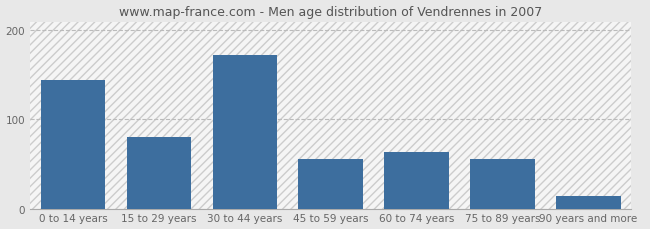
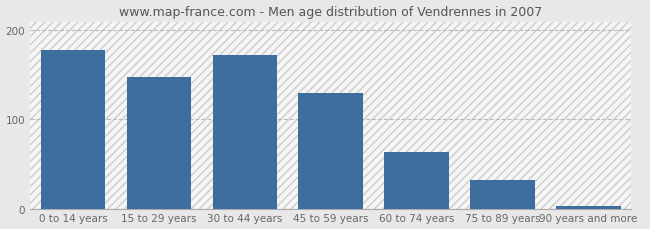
0 to 14 years: 144 -> 178
15 to 29 years: 80 -> 148
45 to 59 years: 56 -> 130
75 to 89 years: 56 -> 32
90 years and more: 14 -> 3
